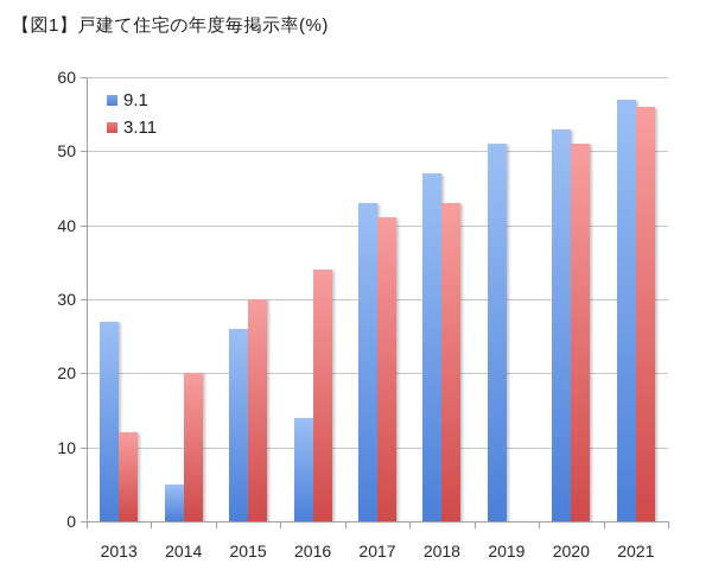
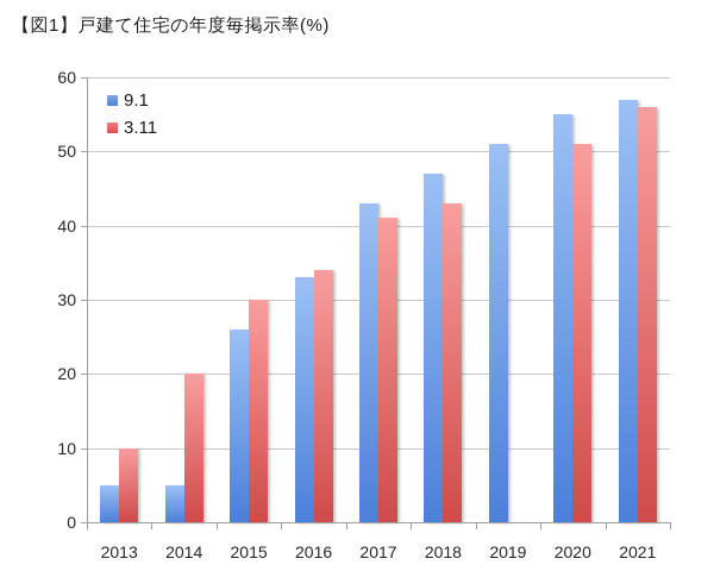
9.1/2013: 27 -> 5
3.11/2013: 12 -> 10
9.1/2016: 14 -> 33
9.1/2020: 53 -> 55
